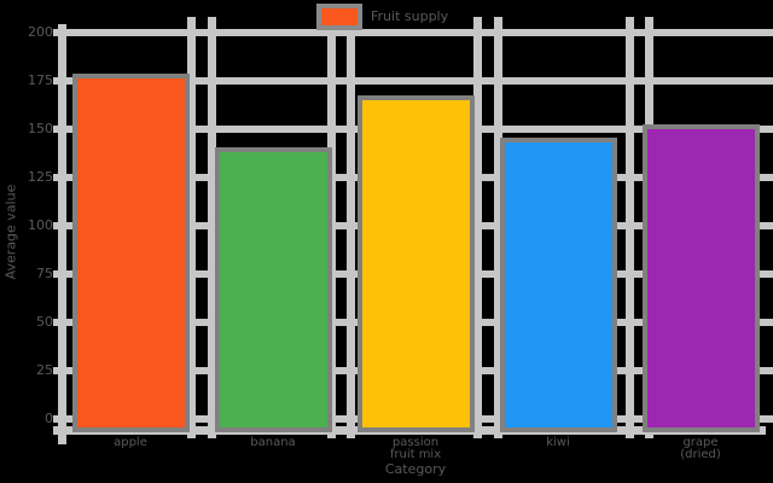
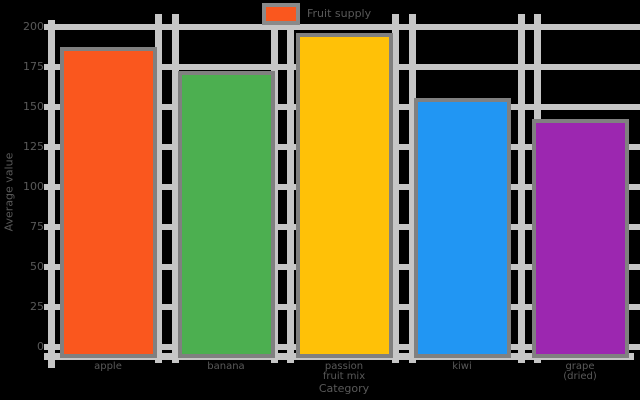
apple: 176 -> 185
banana: 138 -> 170
passion fruit mix: 165 -> 194
kiwi: 143 -> 153
grape (dried): 150 -> 140
